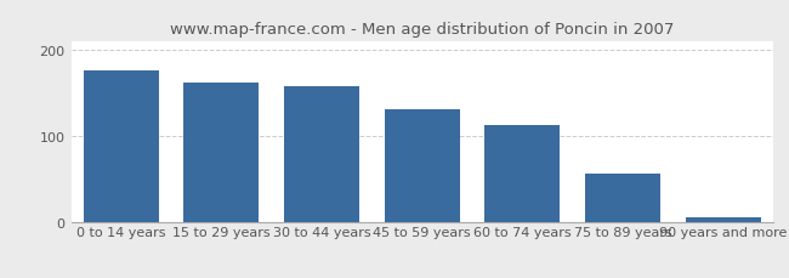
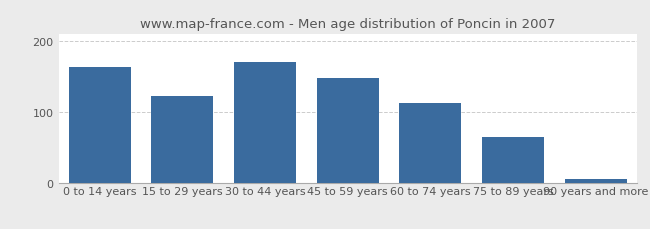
0 to 14 years: 176 -> 163
15 to 29 years: 162 -> 122
30 to 44 years: 158 -> 170
45 to 59 years: 130 -> 148
75 to 89 years: 56 -> 65
